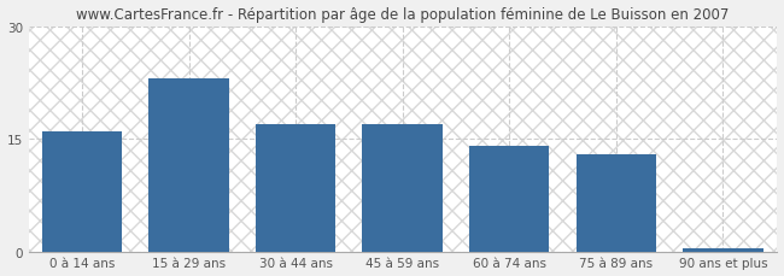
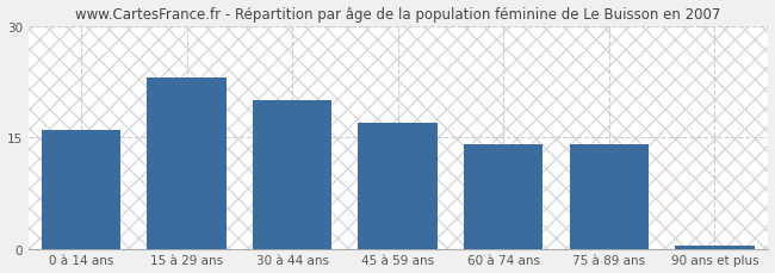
30 à 44 ans: 17.0 -> 20.0
75 à 89 ans: 13.0 -> 14.0
